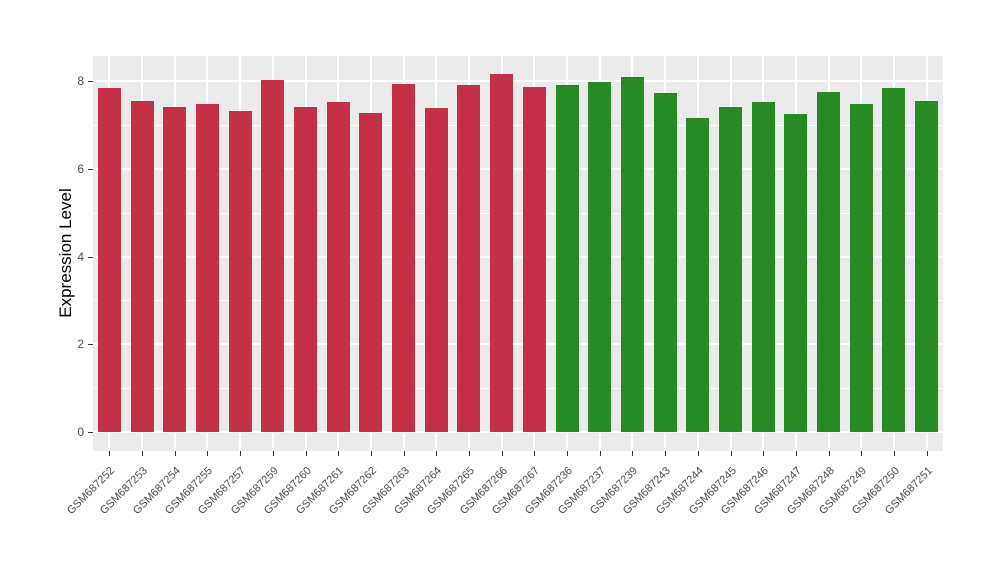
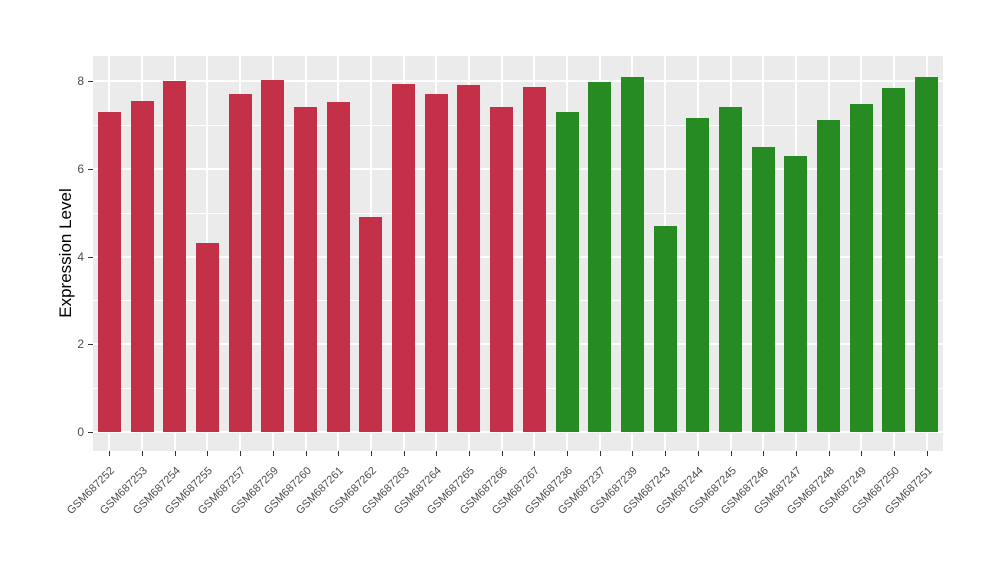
GSM687252: 7.8 -> 7.3
GSM687254: 7.4 -> 8.0
GSM687255: 7.5 -> 4.3
GSM687257: 7.3 -> 7.7
GSM687262: 7.3 -> 4.9
GSM687264: 7.4 -> 7.7
GSM687266: 8.2 -> 7.4
GSM687236: 7.9 -> 7.3
GSM687243: 7.7 -> 4.7
GSM687246: 7.5 -> 6.5
GSM687247: 7.2 -> 6.3
GSM687248: 7.8 -> 7.1
GSM687251: 7.5 -> 8.1
